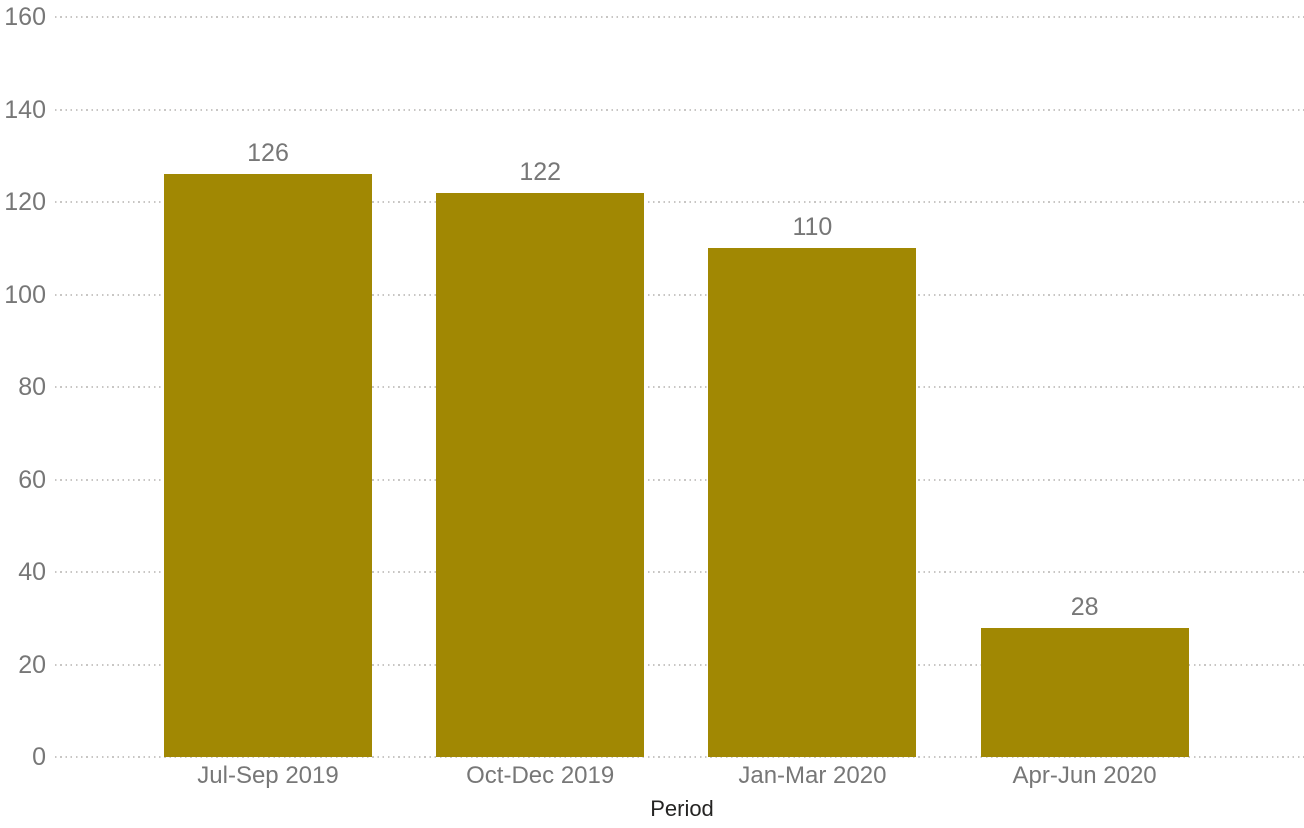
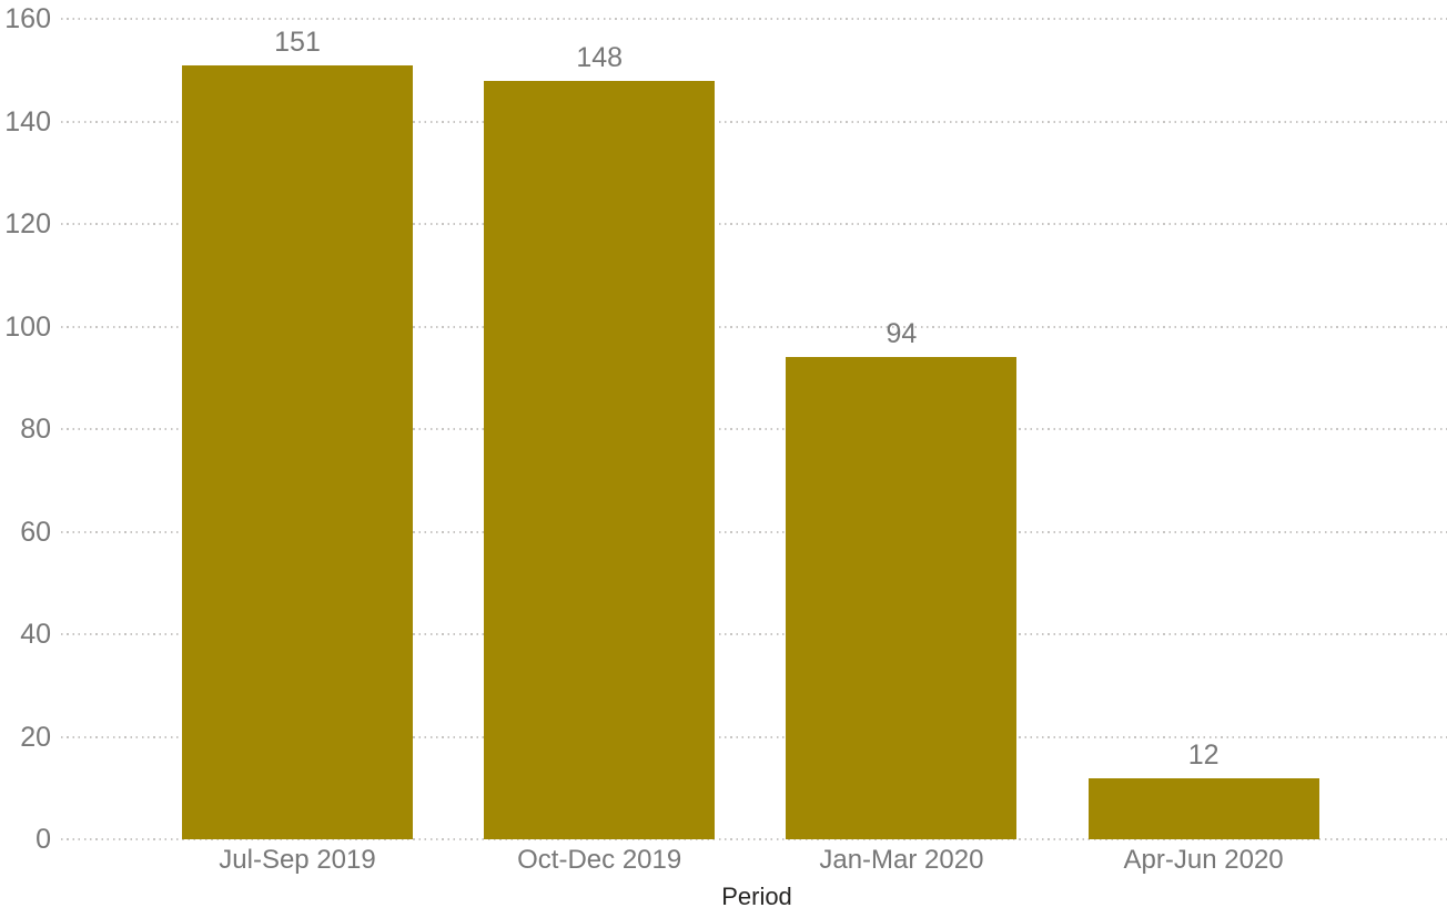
Jul-Sep 2019: 126 -> 151
Oct-Dec 2019: 122 -> 148
Jan-Mar 2020: 110 -> 94
Apr-Jun 2020: 28 -> 12
